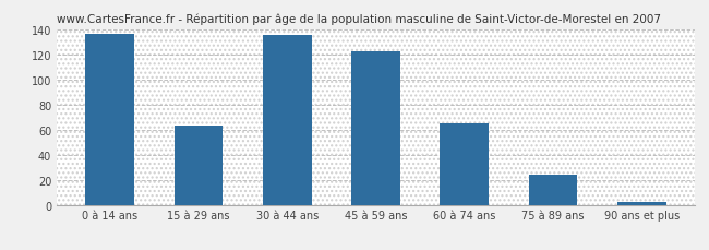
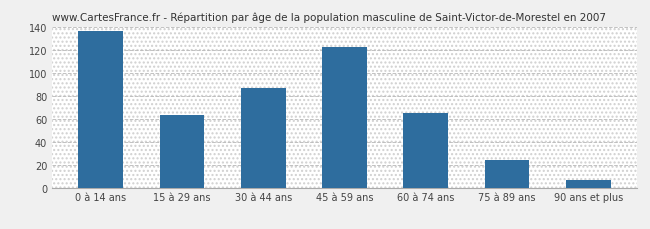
30 à 44 ans: 135 -> 87
90 ans et plus: 2 -> 7
